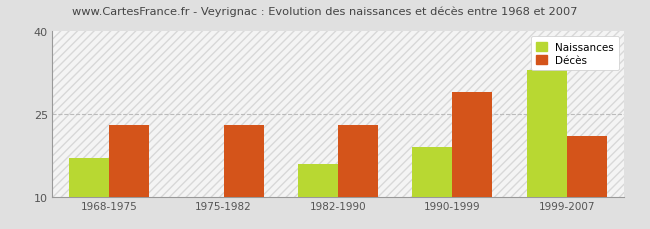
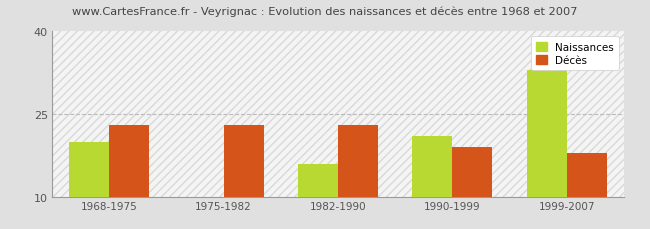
Naissances/1968-1975: 17 -> 20
Naissances/1990-1999: 19 -> 21
Décès/1990-1999: 29 -> 19
Décès/1999-2007: 21 -> 18
